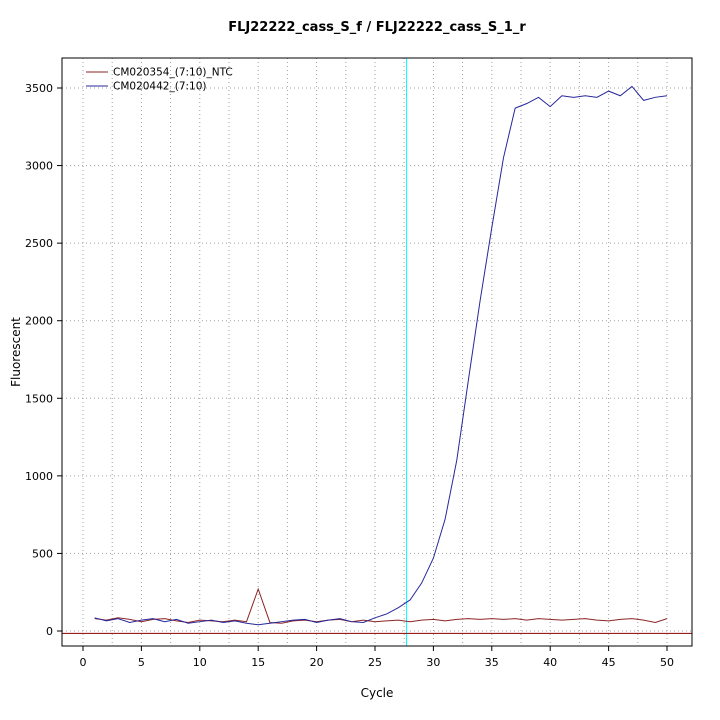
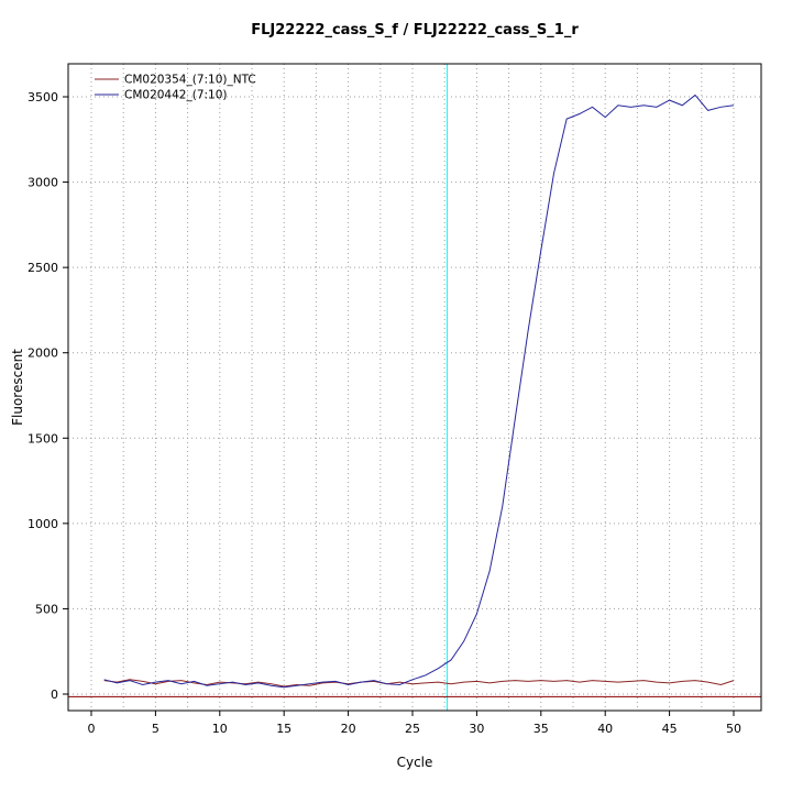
CM020354_(7:10)_NTC/15: 270 -> 40
